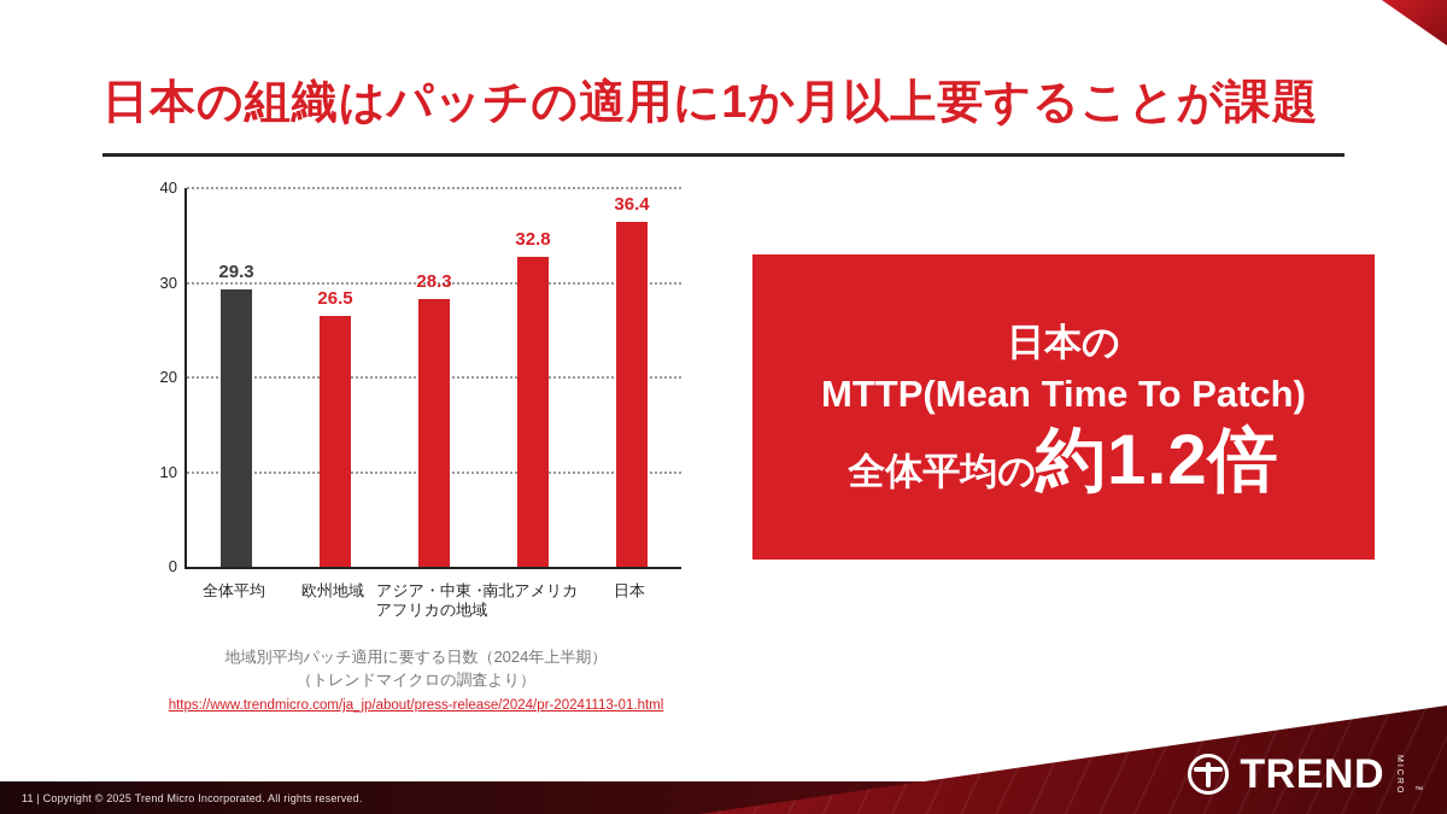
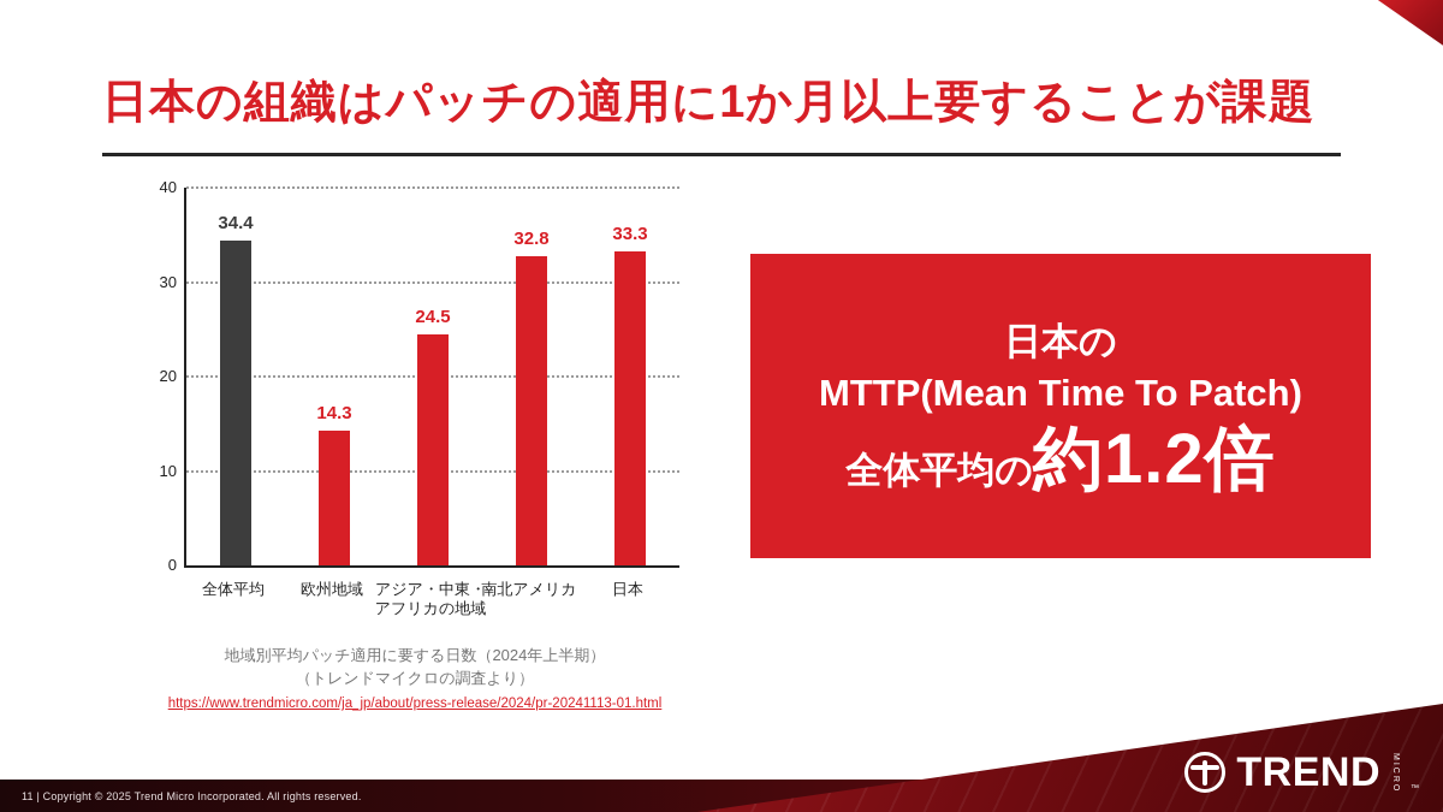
全体平均: 29.3 -> 34.4
欧州地域: 26.5 -> 14.3
アジア・中東・ アフリカの地域: 28.3 -> 24.5
日本: 36.4 -> 33.3
